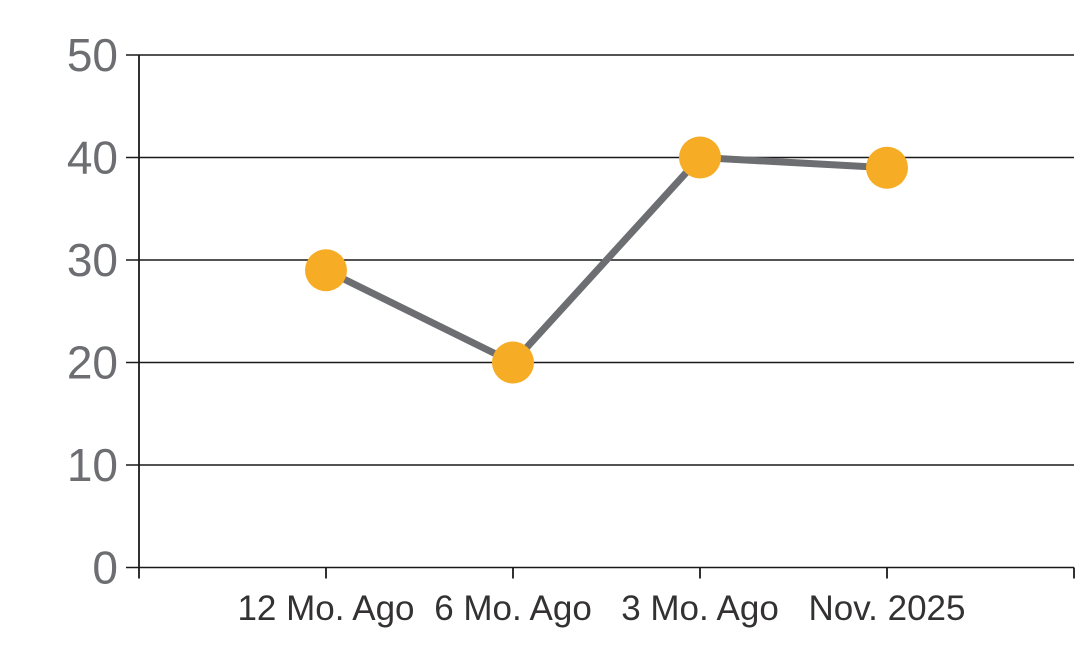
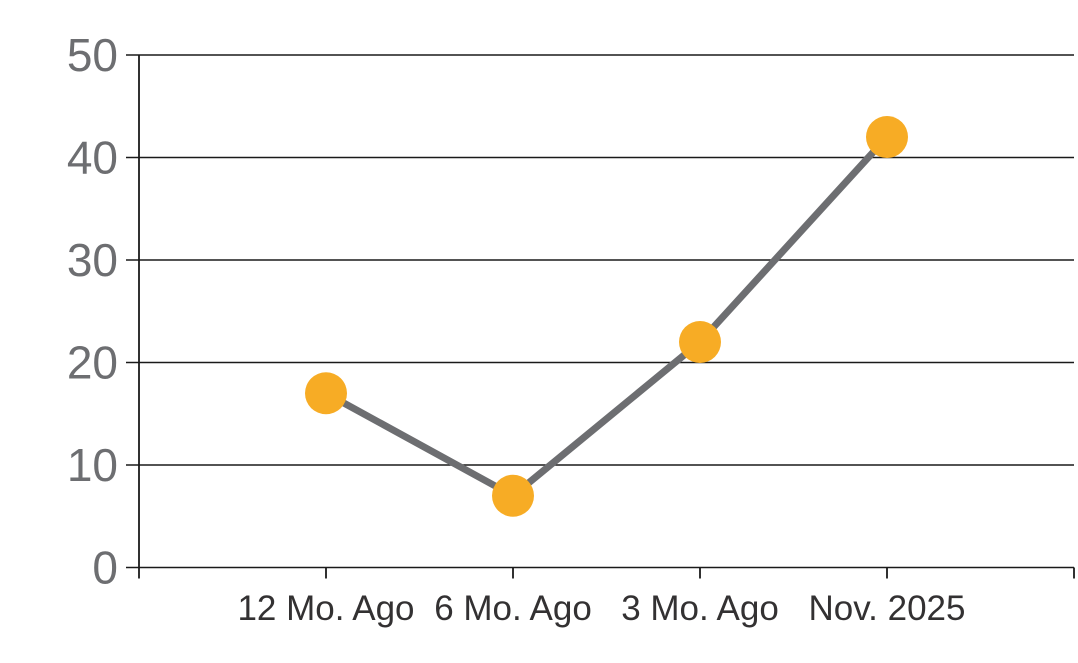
12 Mo. Ago: 29 -> 17
6 Mo. Ago: 20 -> 7
3 Mo. Ago: 40 -> 22
Nov. 2025: 39 -> 42
